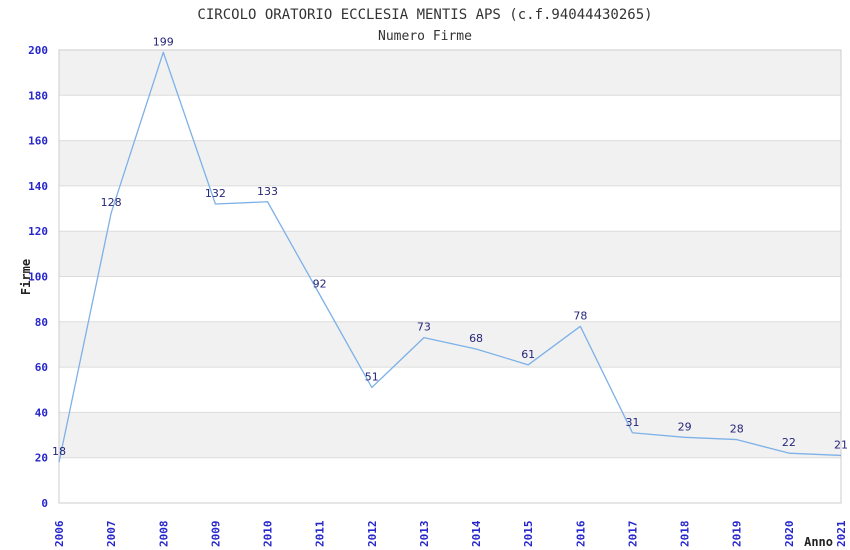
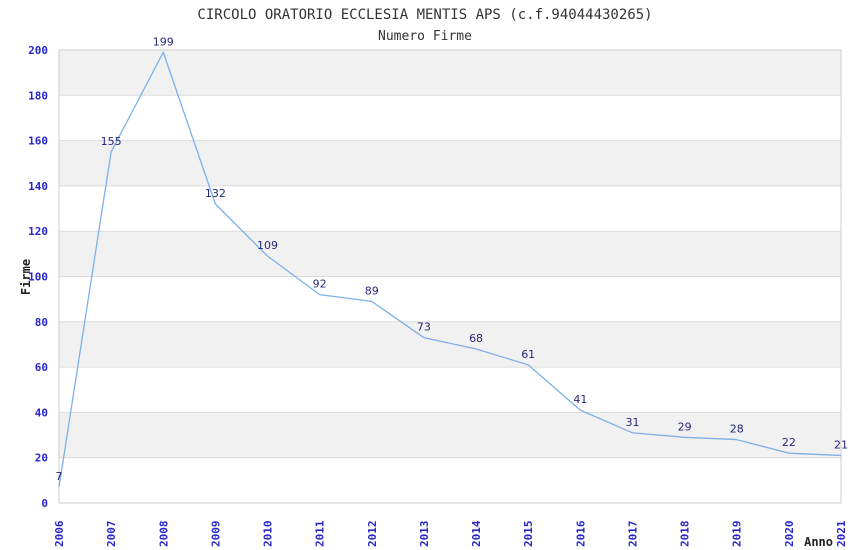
2006: 18 -> 7
2007: 128 -> 155
2010: 133 -> 109
2012: 51 -> 89
2016: 78 -> 41
